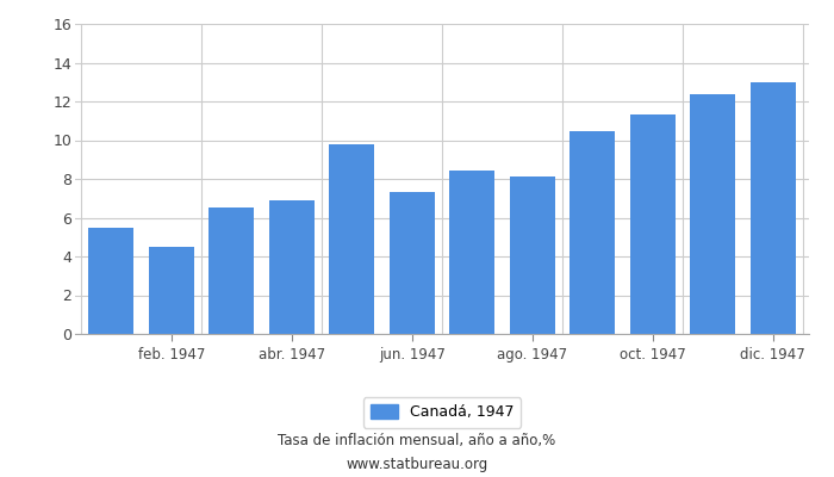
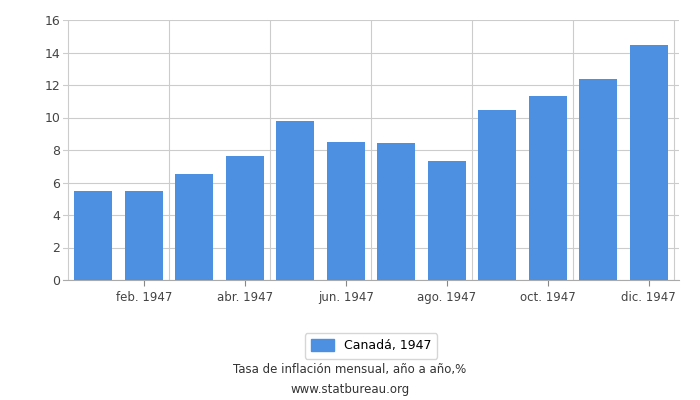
feb. 1947: 4.5 -> 5.5
abr. 1947: 6.9 -> 7.7
jun. 1947: 7.3 -> 8.5
ago. 1947: 8.1 -> 7.3
dic. 1947: 13.0 -> 14.4
